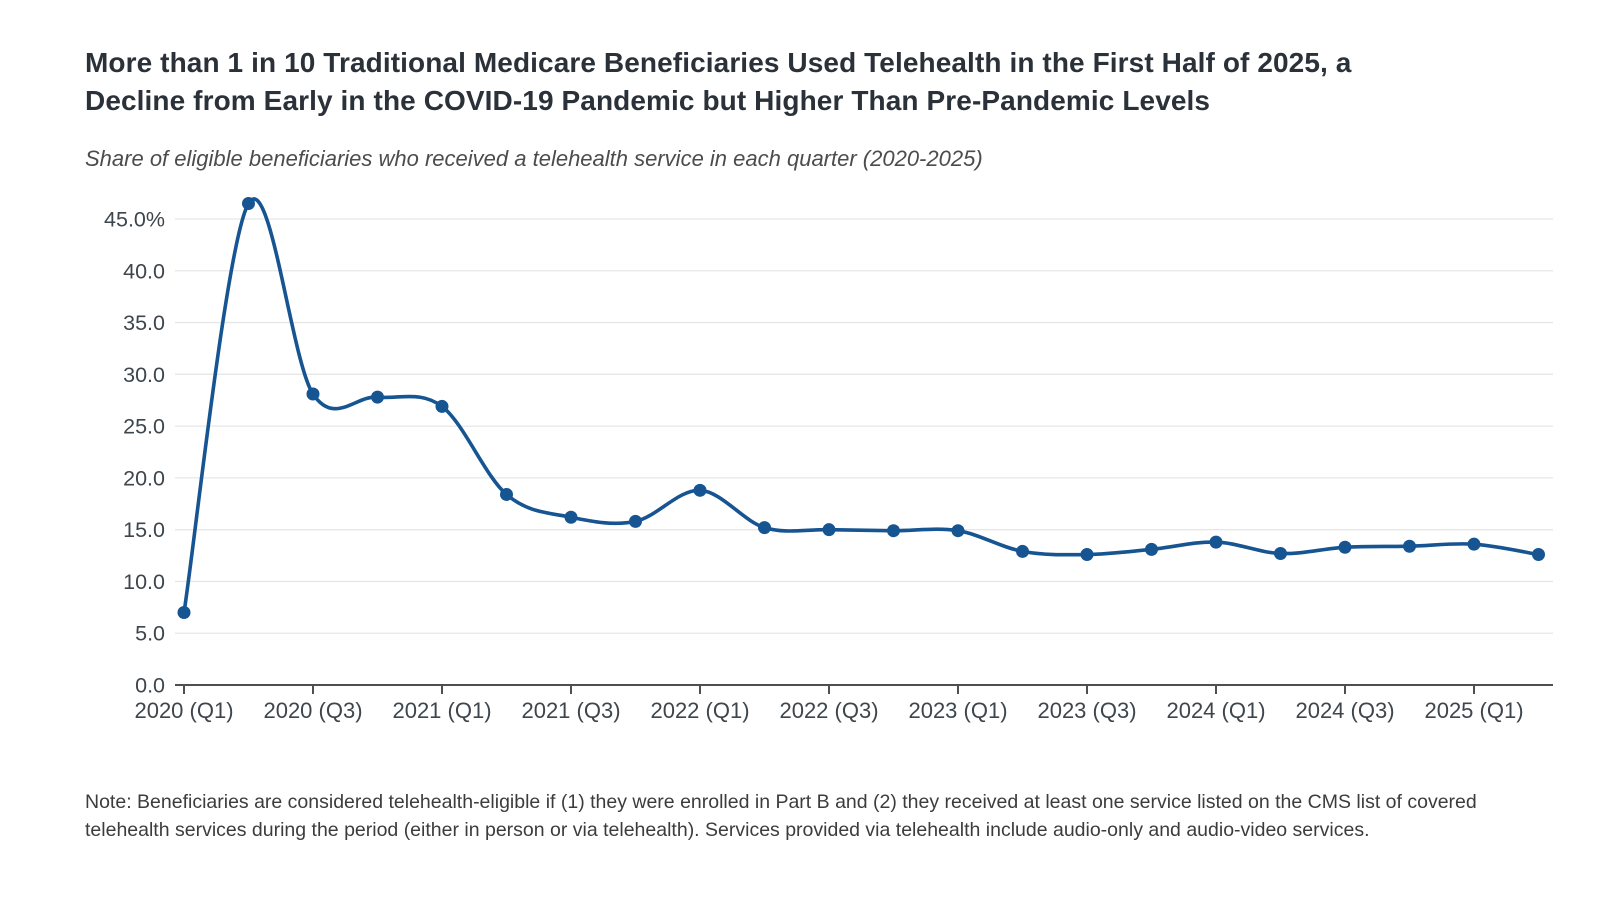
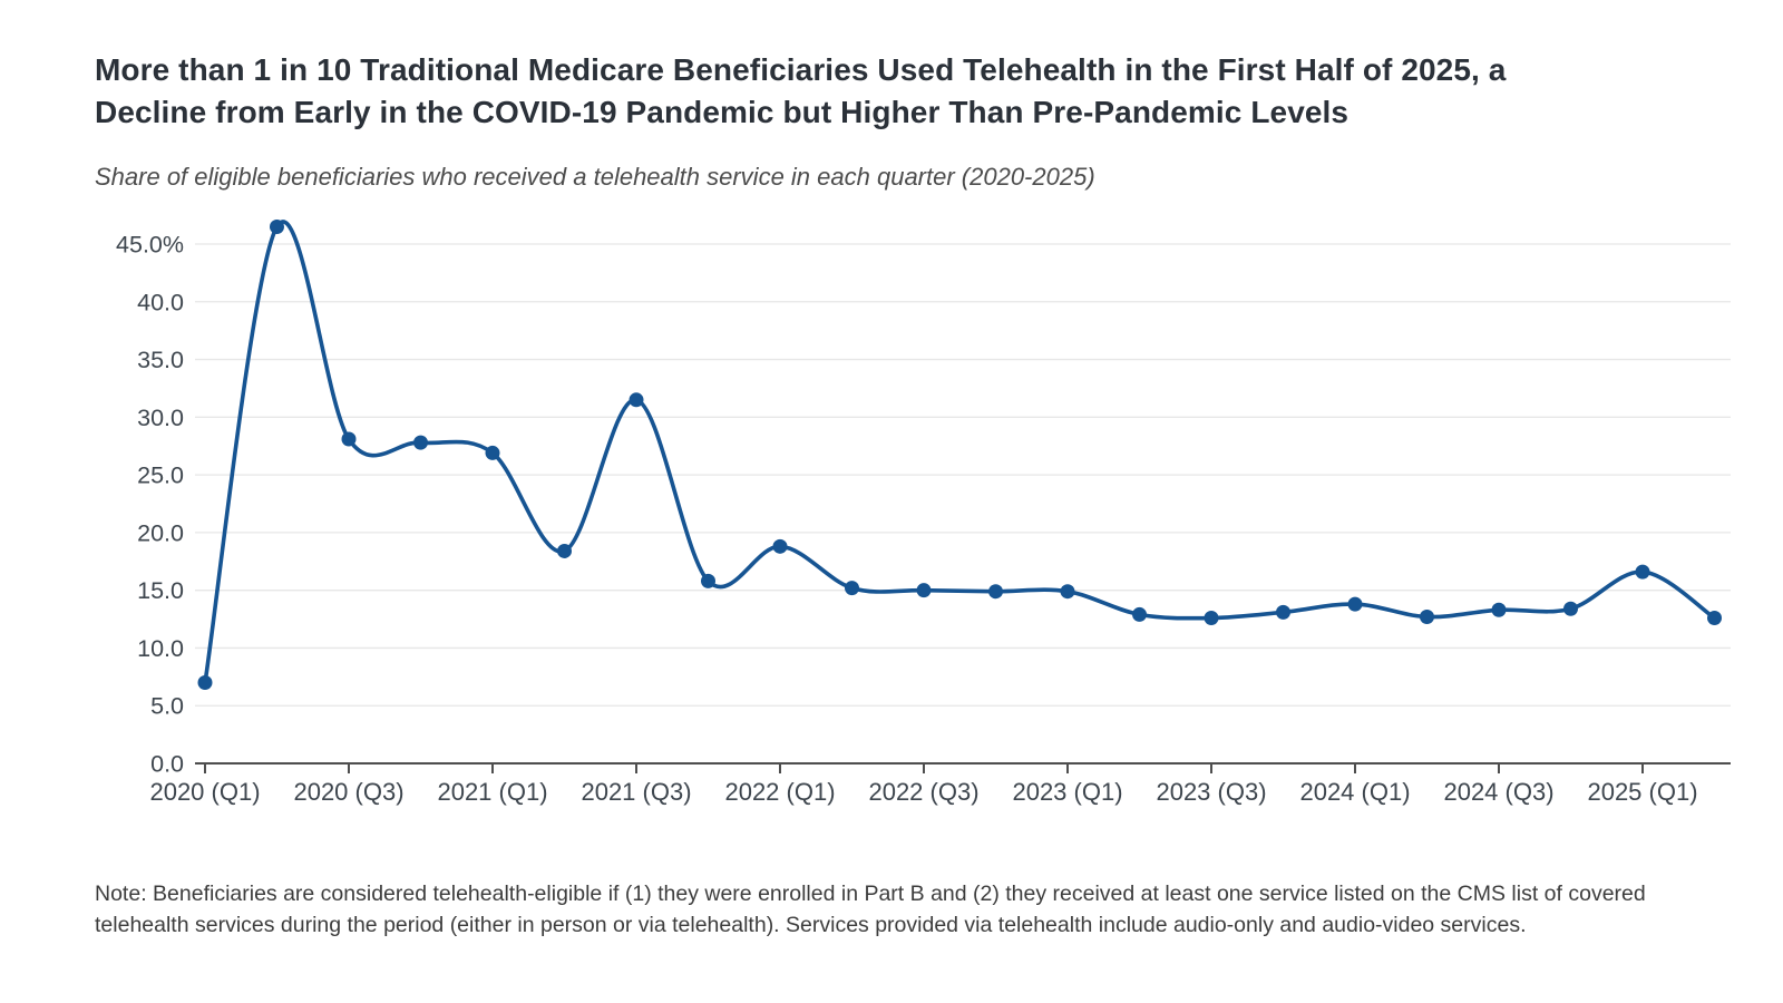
2021 (Q3): 16.2% -> 31.5%
2025 (Q1): 13.6% -> 16.6%
